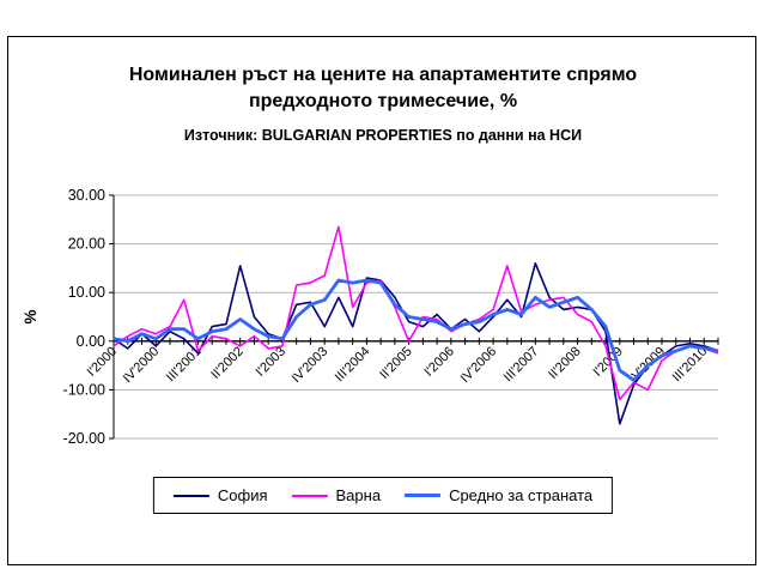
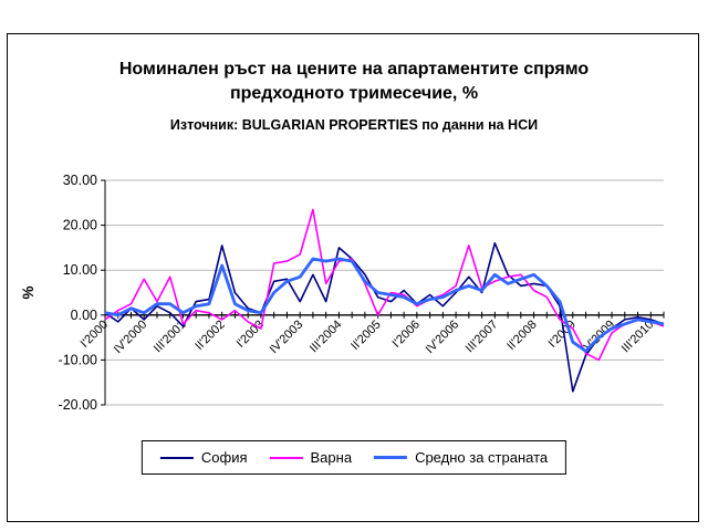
Варна/IV'2000: 2 -> 8
Средно за страната/II'2002: 4 -> 11
Варна/I'2003: -1 -> -3
София/III'2004: 13 -> 15
Варна/I'2009: -12 -> -3
